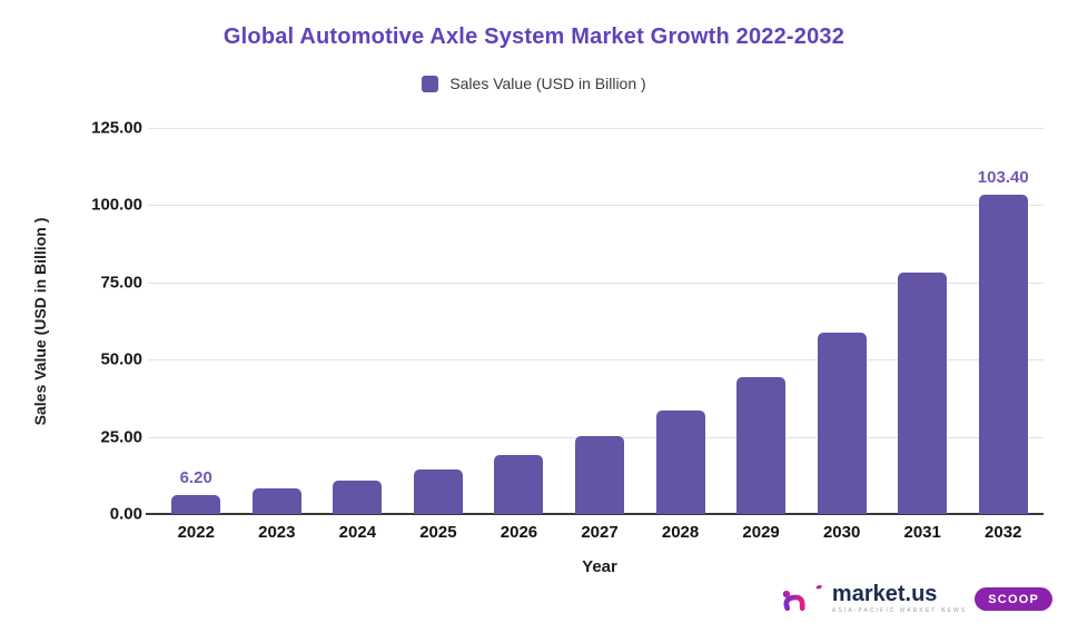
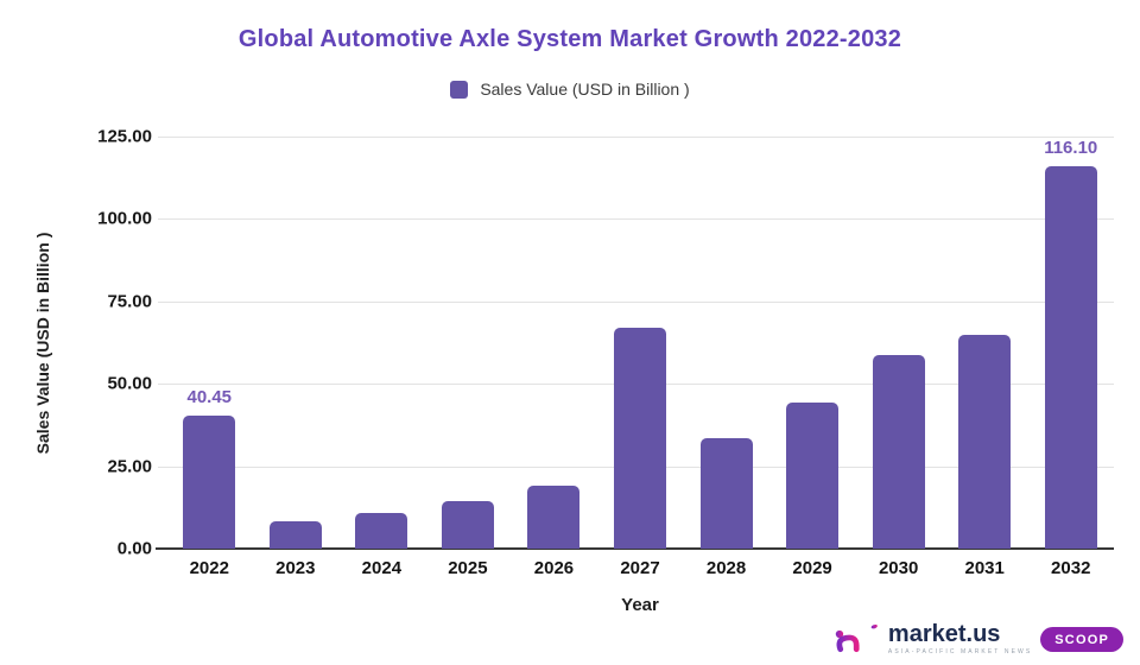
2022: 6.20 -> 40.45
2027: 25 -> 67
2031: 78 -> 65
2032: 103.40 -> 116.10
